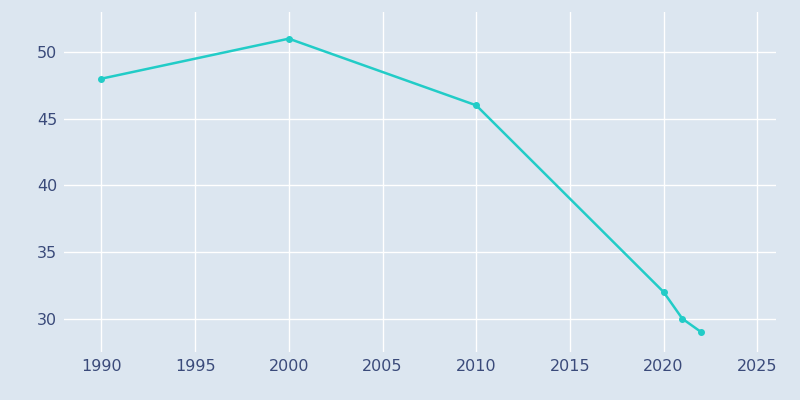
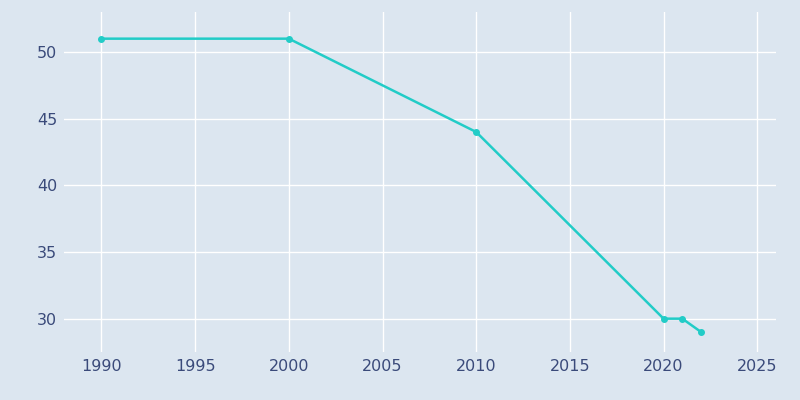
1990: 48 -> 51
2010: 46 -> 44
2020: 32 -> 30
